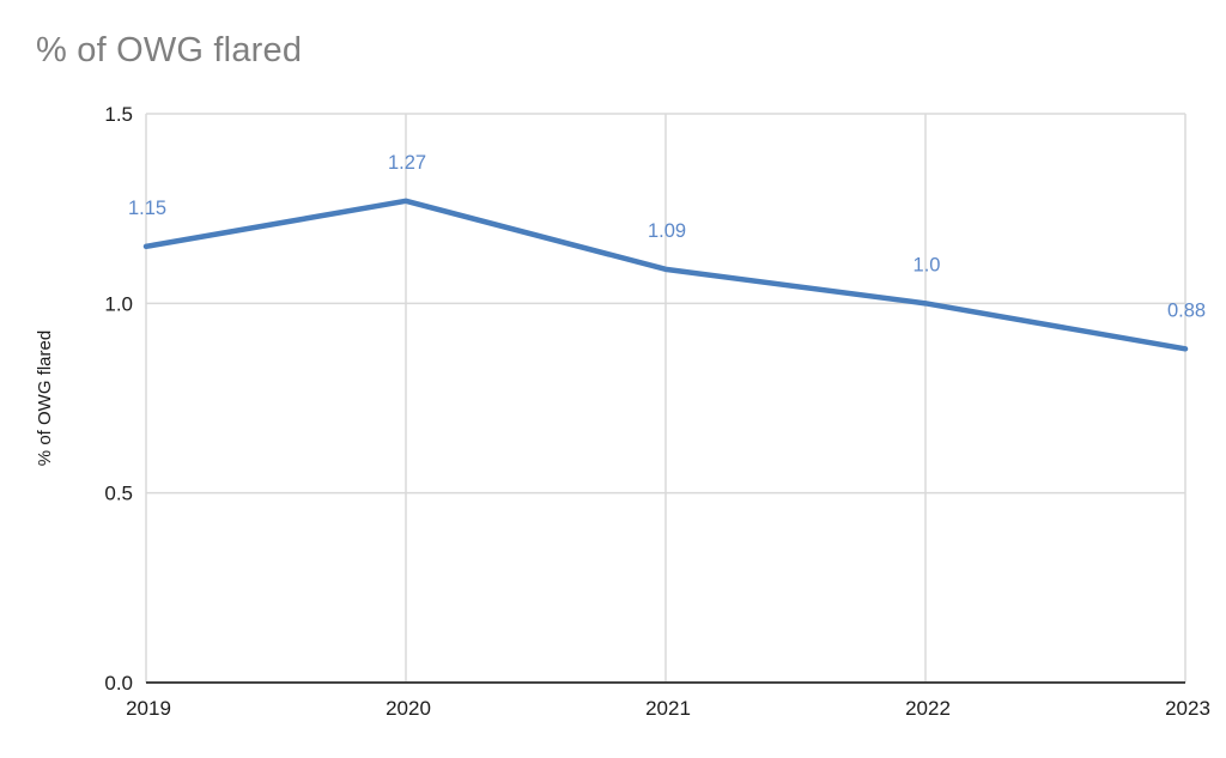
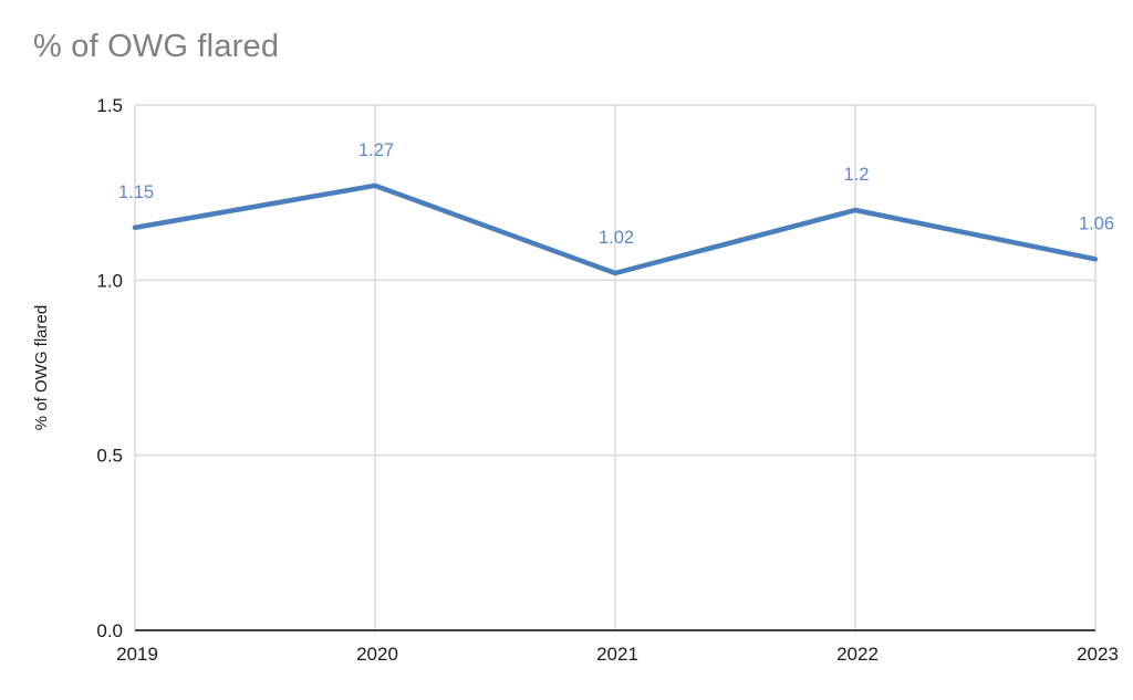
2021: 1.09 -> 1.02
2022: 1.0 -> 1.2
2023: 0.88 -> 1.06
